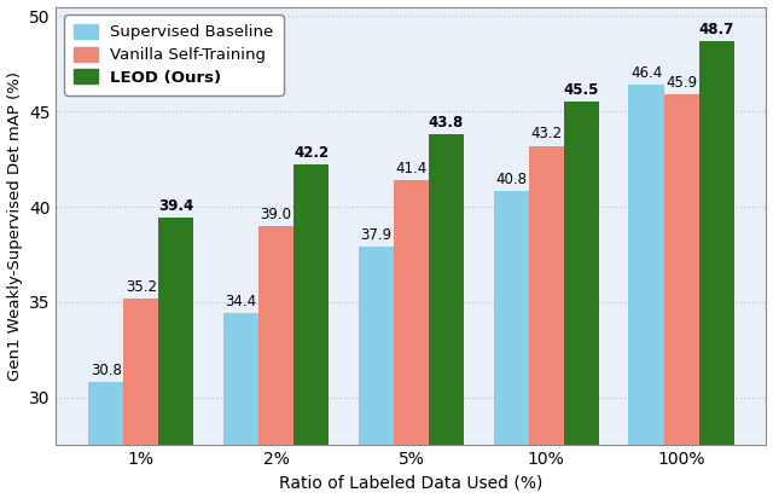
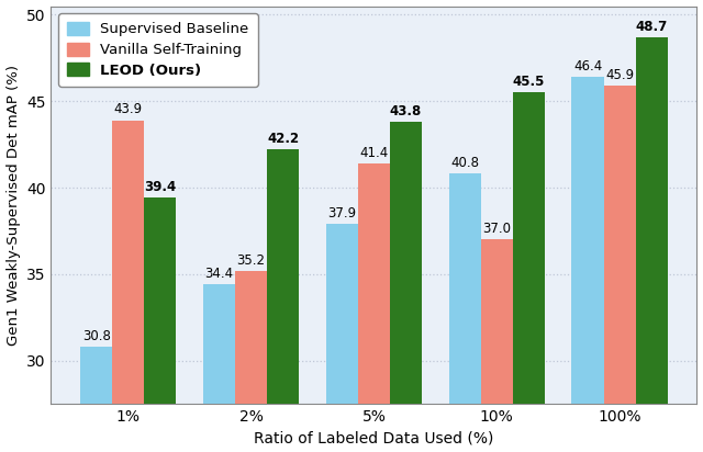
Vanilla Self-Training/1%: 35.2 -> 43.9
Vanilla Self-Training/2%: 39.0 -> 35.2
Vanilla Self-Training/10%: 43.2 -> 37.0
